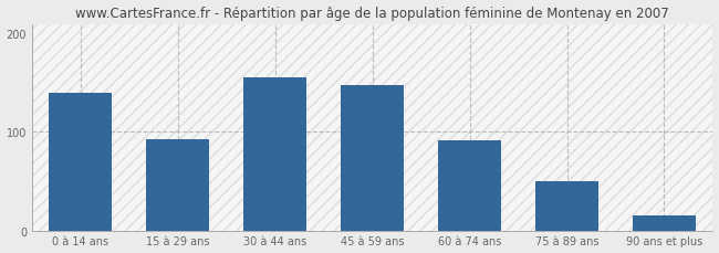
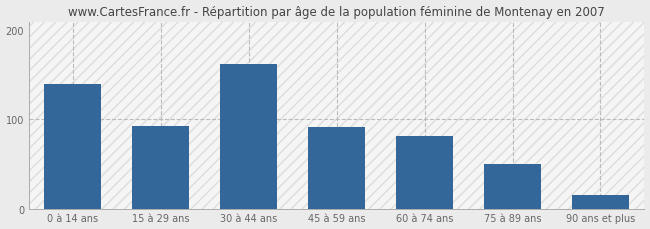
30 à 44 ans: 155 -> 162
45 à 59 ans: 148 -> 92
60 à 74 ans: 92 -> 82
